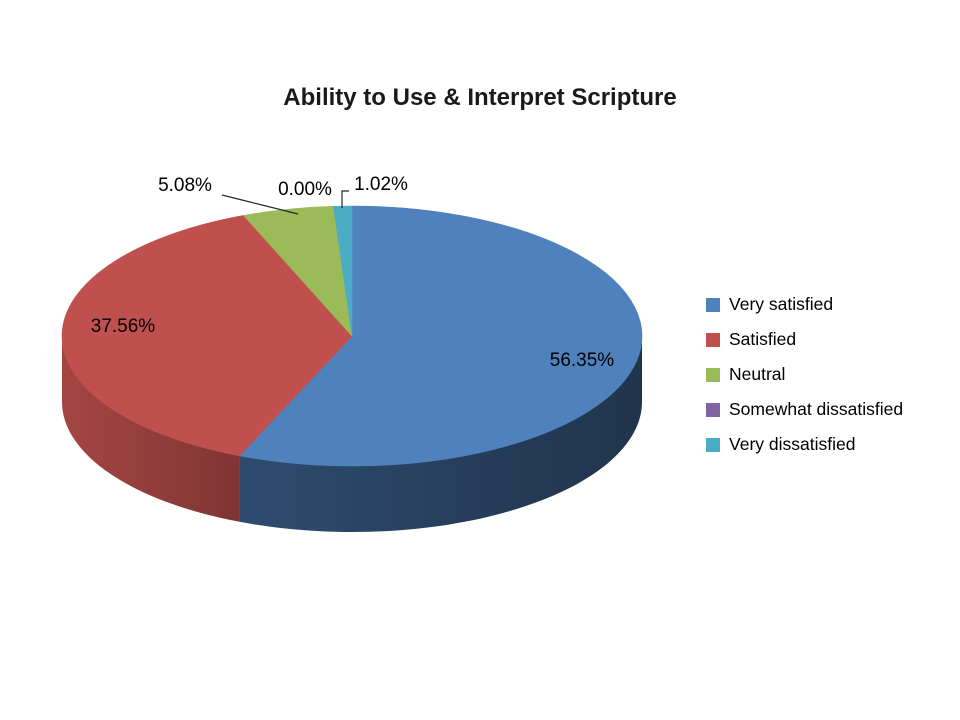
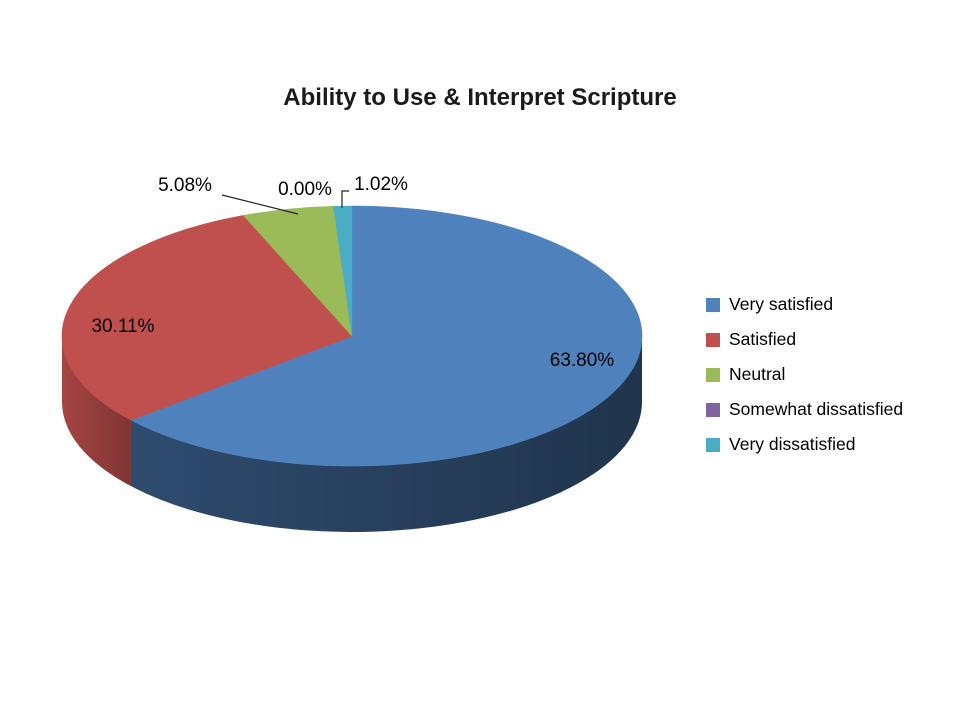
Very satisfied: 56.35% -> 63.80%
Satisfied: 37.56% -> 30.11%
